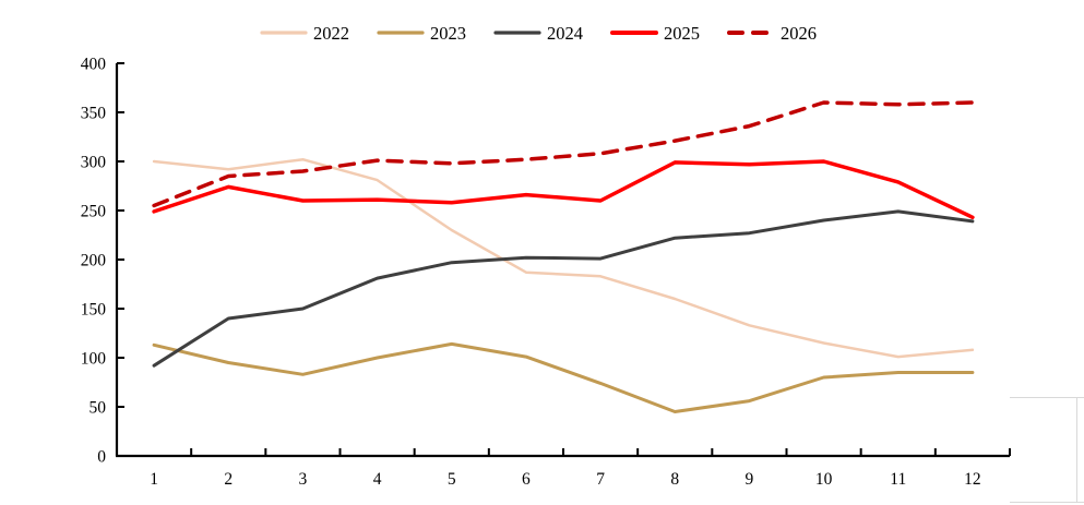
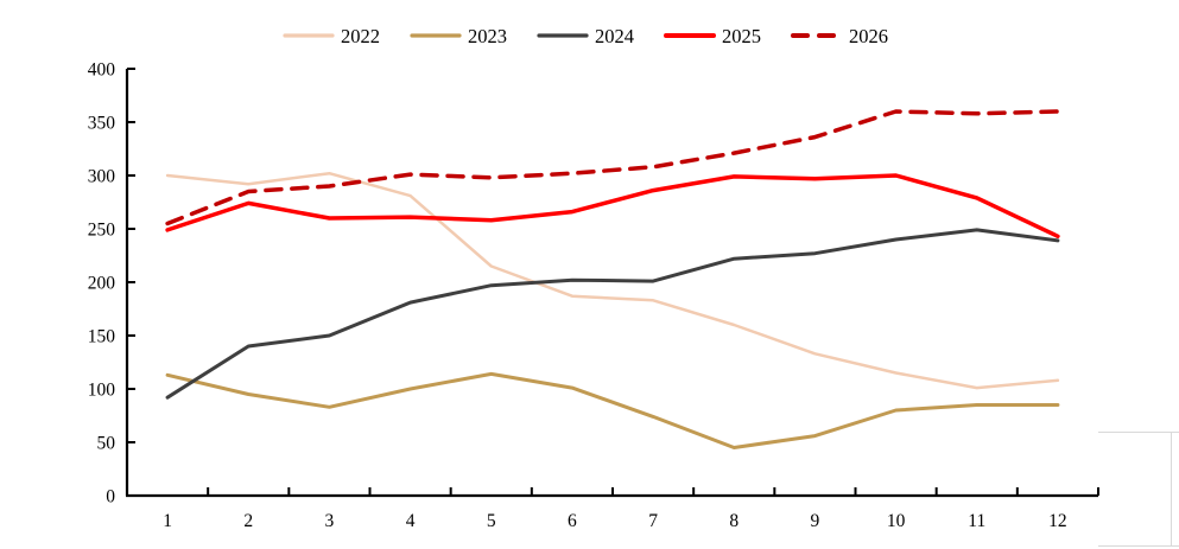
2022/5: 230 -> 220
2025/7: 260 -> 290
